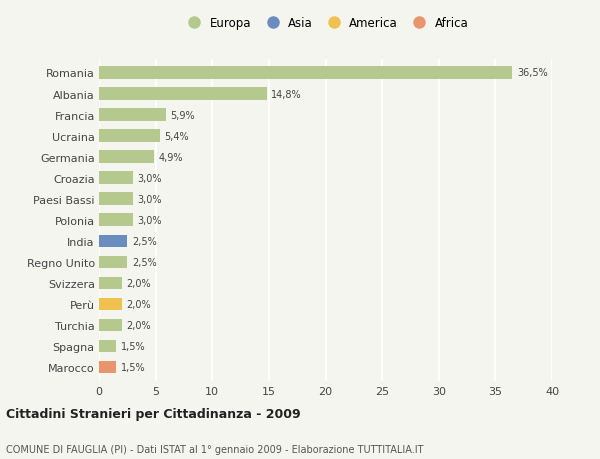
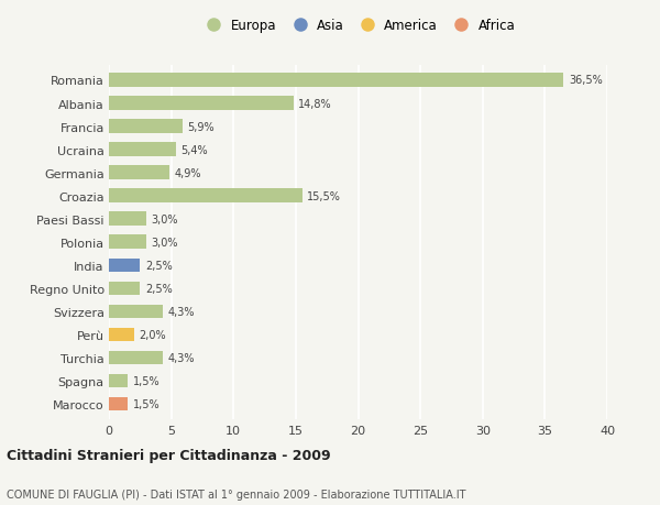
Croazia: 3,0% -> 15,5%
Svizzera: 2,0% -> 4,3%
Turchia: 2,0% -> 4,3%
